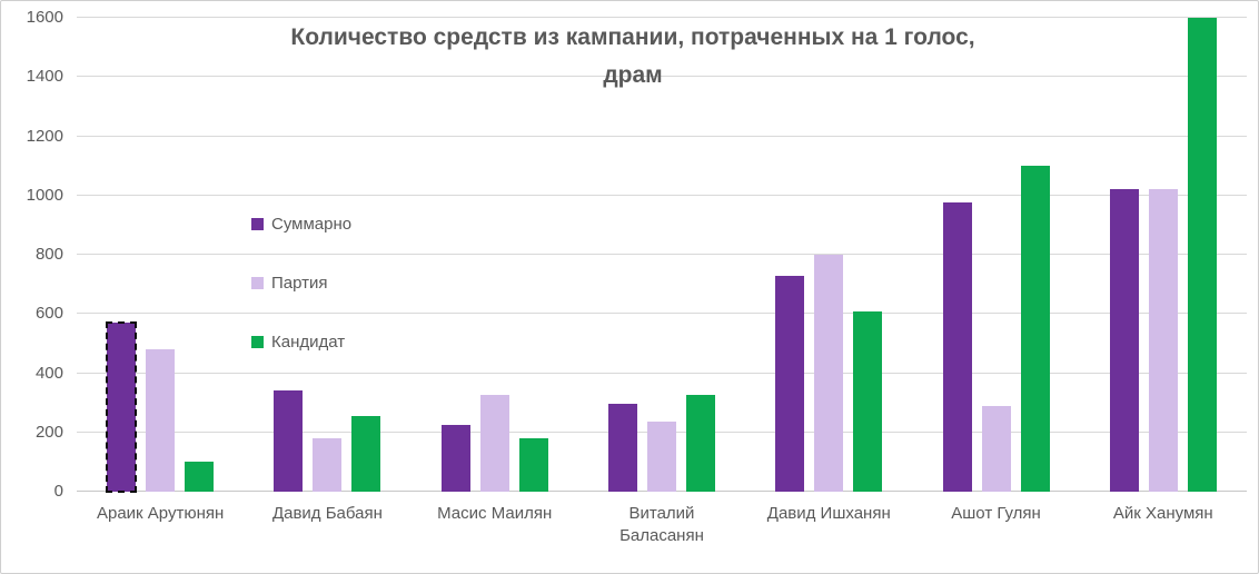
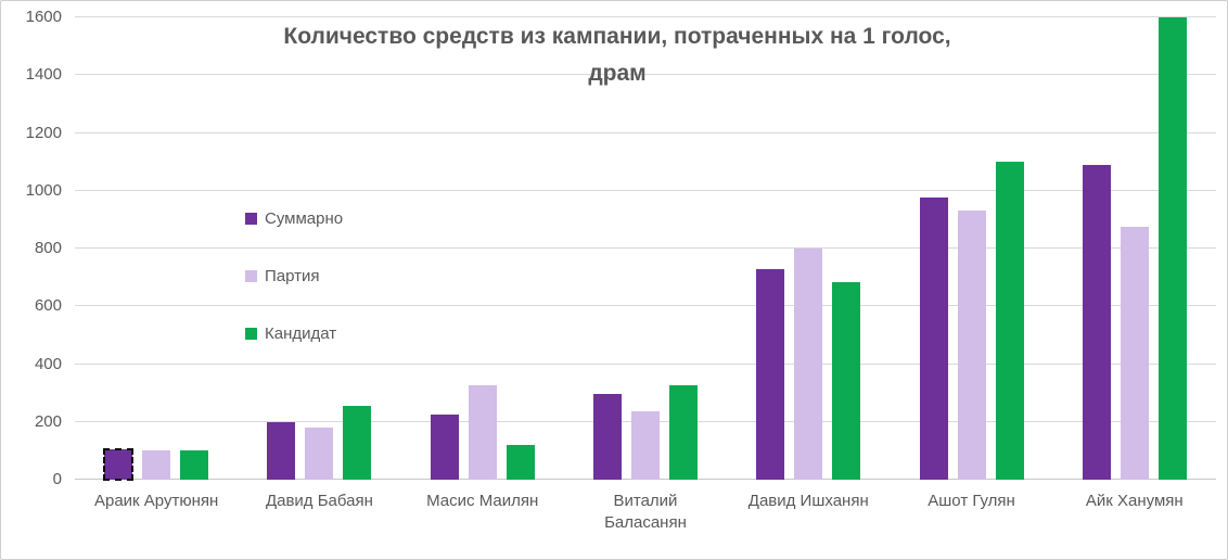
Суммарно/Араик Арутюнян: 570 -> 100
Партия/Араик Арутюнян: 480 -> 100
Суммарно/Давид Бабаян: 340 -> 200
Кандидат/Масис Маилян: 180 -> 120
Кандидат/Давид Ишханян: 610 -> 680
Партия/Ашот Гулян: 290 -> 930
Суммарно/Айк Ханумян: 1020 -> 1090
Партия/Айк Ханумян: 1020 -> 880
